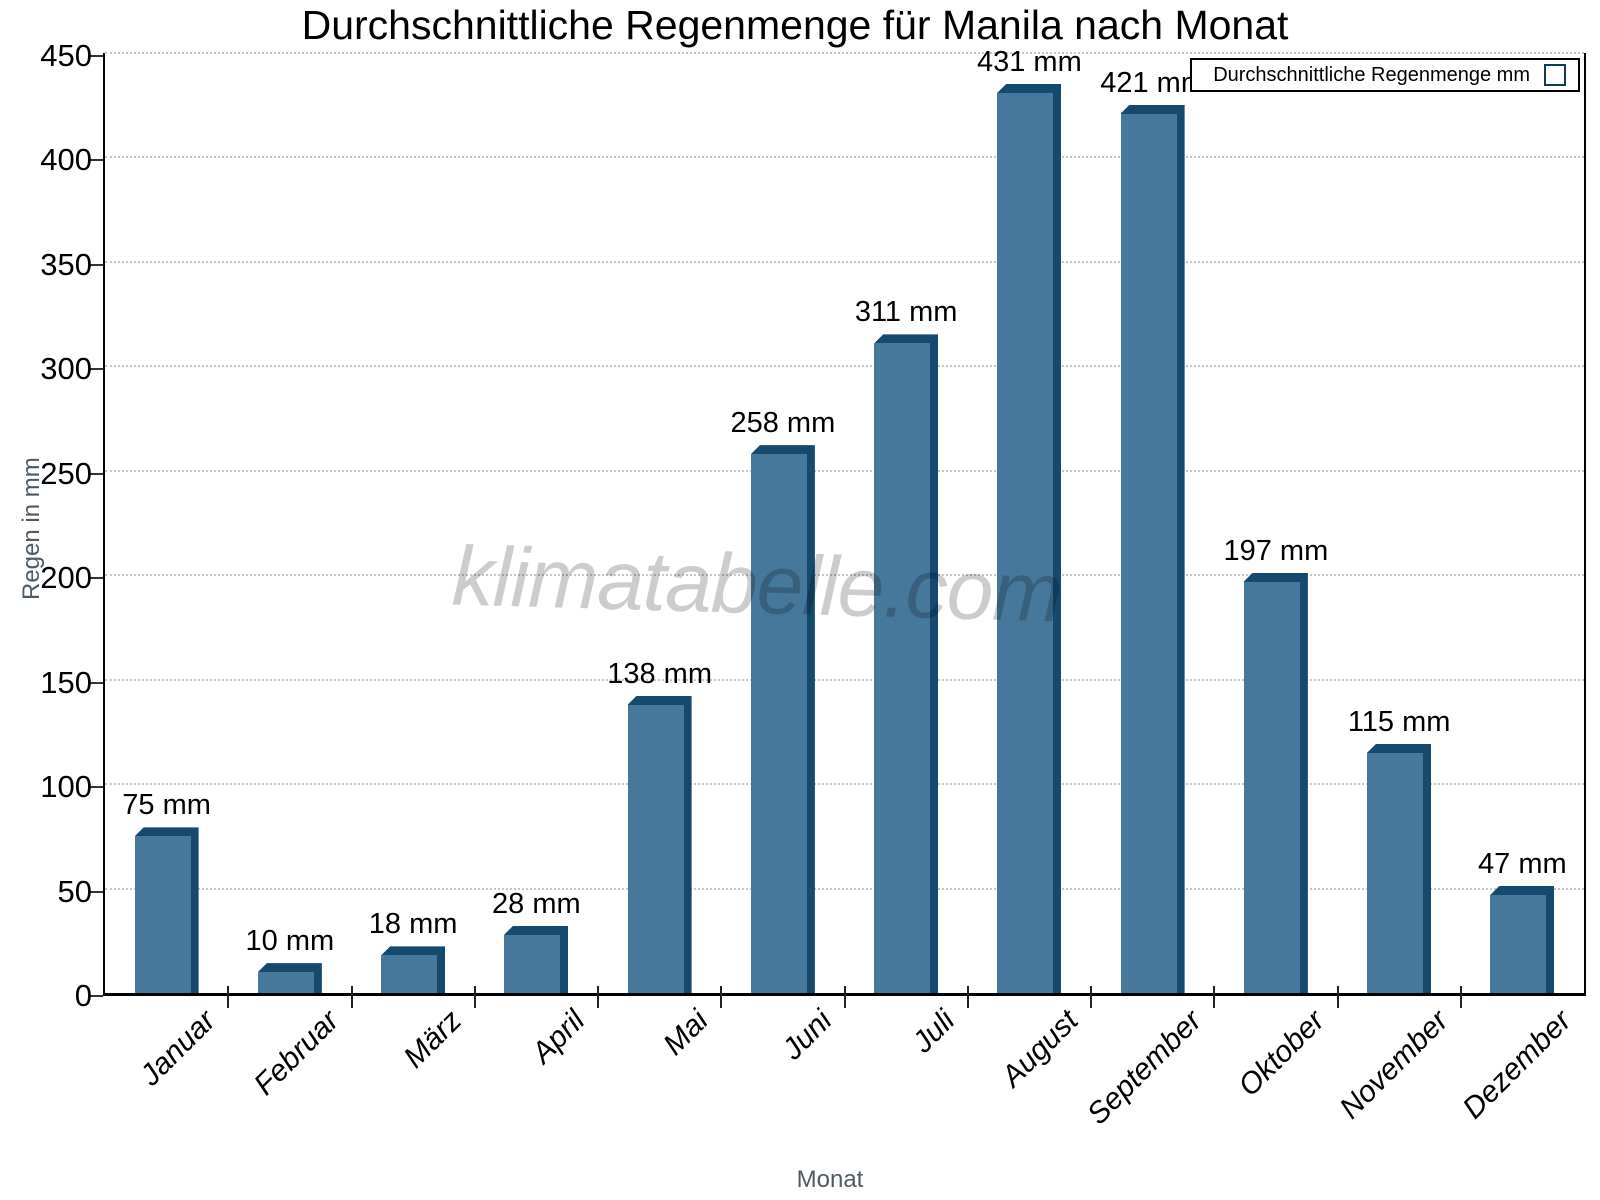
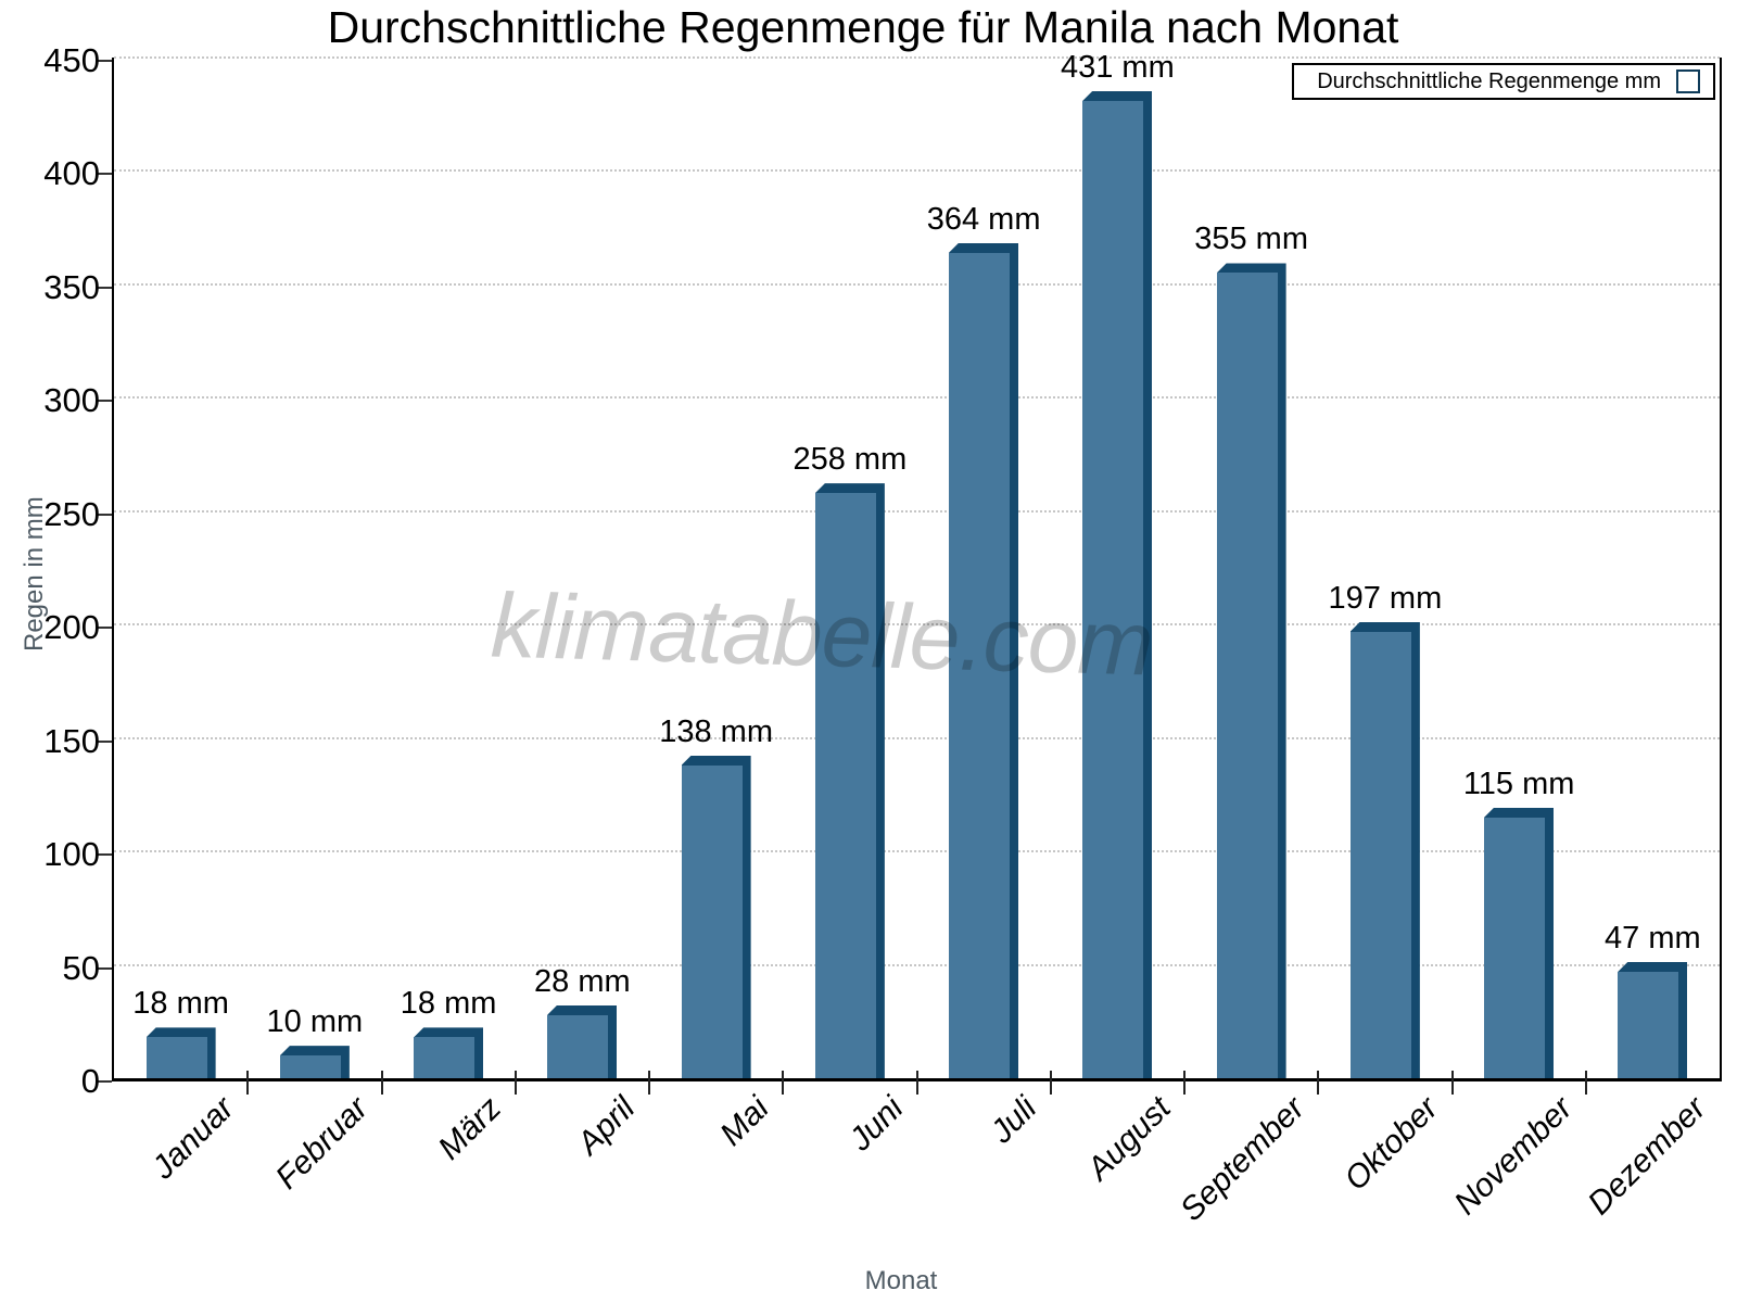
Januar: 75 -> 18
Juli: 311 -> 364
September: 421 -> 355
